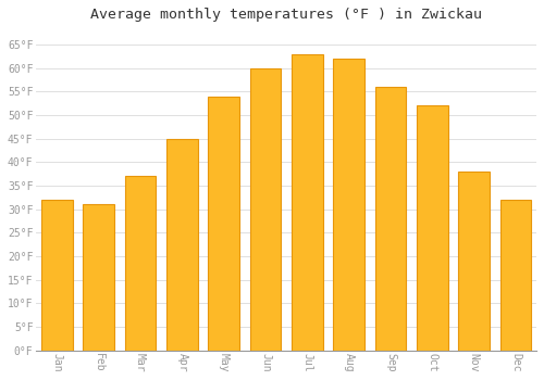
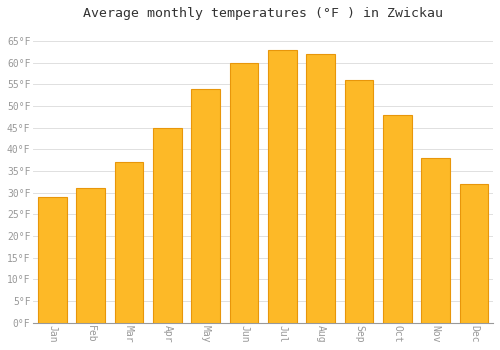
Jan: 32°F -> 29°F
Oct: 52°F -> 48°F
